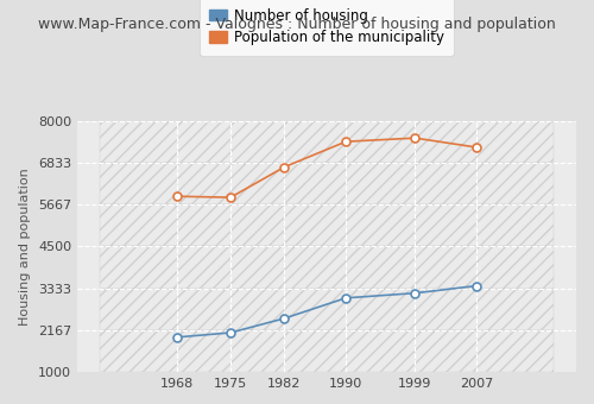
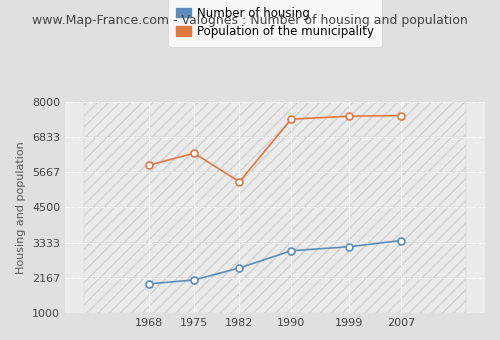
Population of the municipality/1975: 5870 -> 6300
Population of the municipality/1982: 6720 -> 5350
Population of the municipality/2007: 7270 -> 7550
